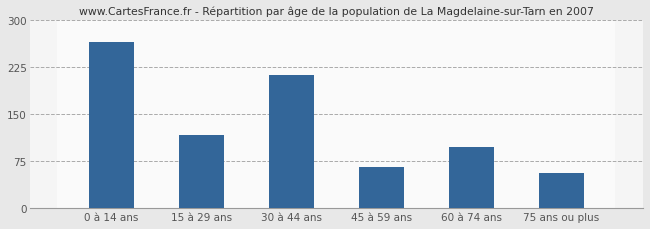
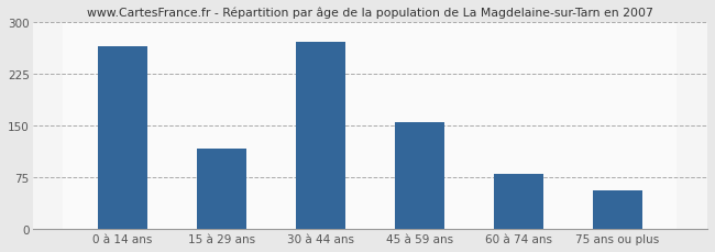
30 à 44 ans: 212 -> 272
45 à 59 ans: 66 -> 155
60 à 74 ans: 98 -> 80
